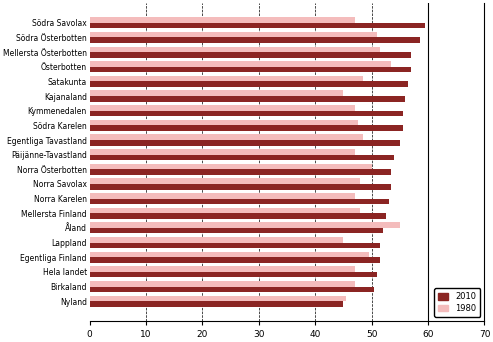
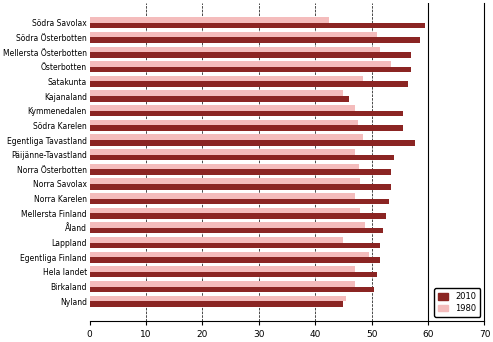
1980/Södra Savolax: 47.0 -> 42.4
2010/Kajanaland: 56.0 -> 46.0
2010/Egentliga Tavastland: 55.0 -> 57.6
1980/Norra Österbotten: 50.0 -> 47.8
1980/Åland: 55.0 -> 48.8
